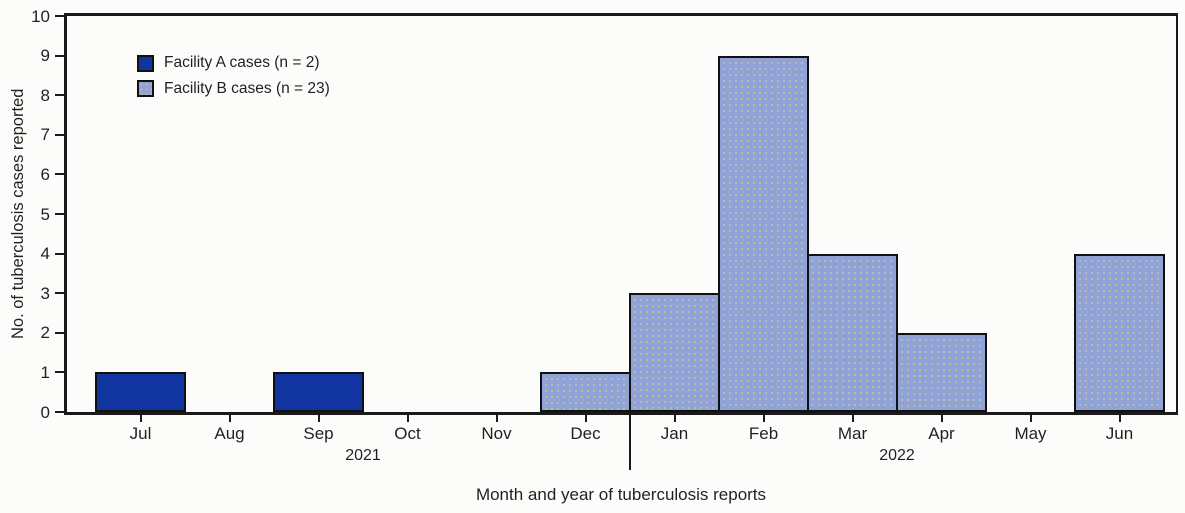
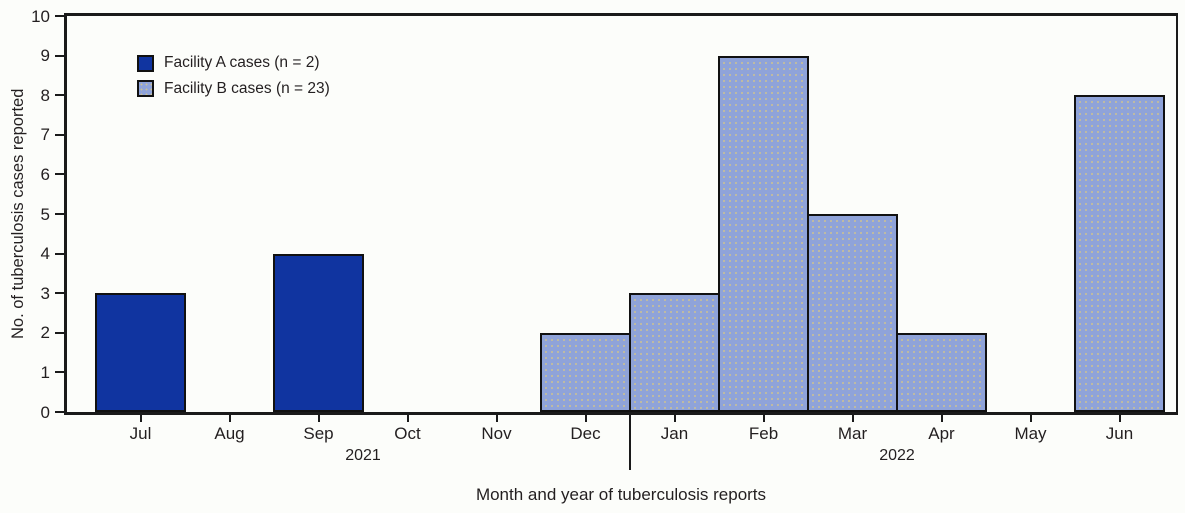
Facility A cases (n = 2)/Jul: 1 -> 3
Facility A cases (n = 2)/Sep: 1 -> 4
Facility B cases (n = 23)/Dec: 1 -> 2
Facility B cases (n = 23)/Mar: 4 -> 5
Facility B cases (n = 23)/Jun: 4 -> 8
